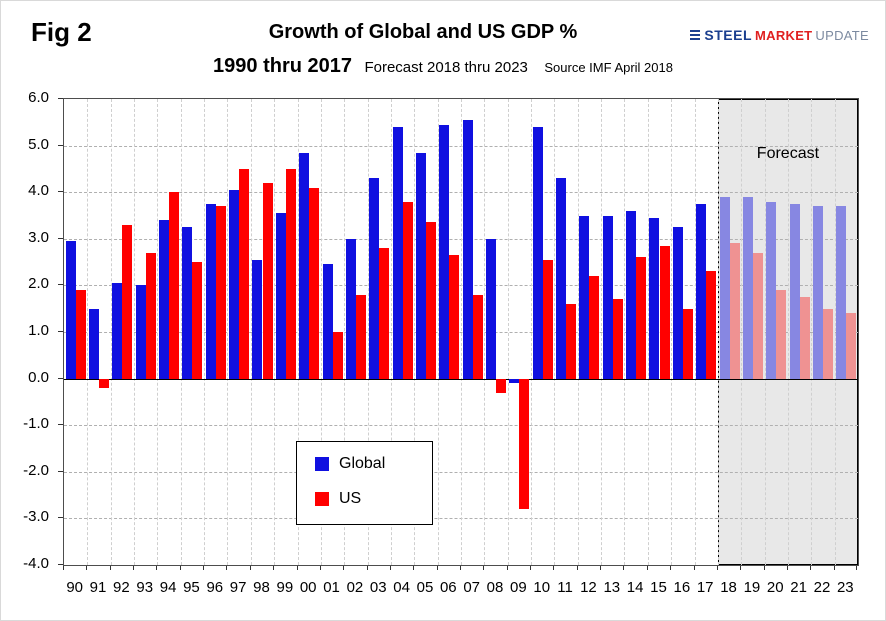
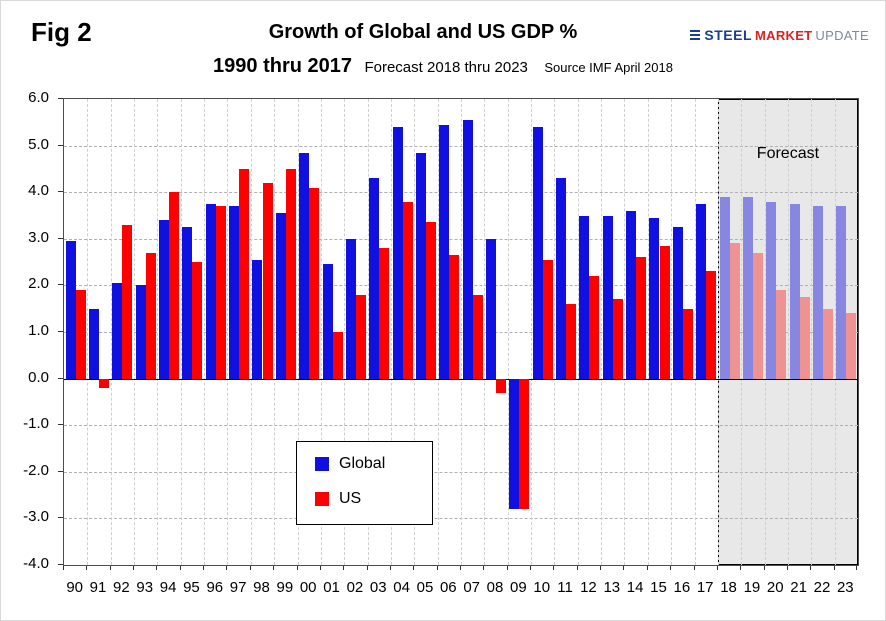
Global/97: 4.0 -> 3.7
Global/09: -0.1 -> -2.8
